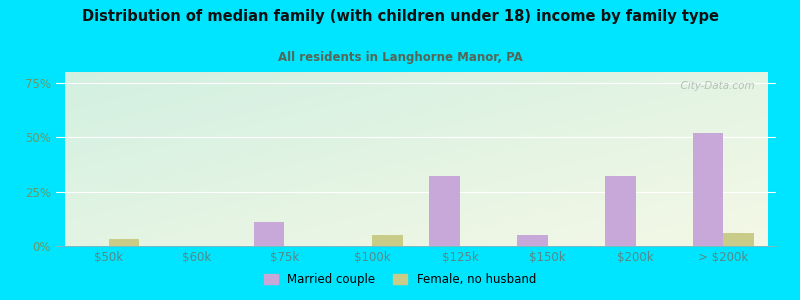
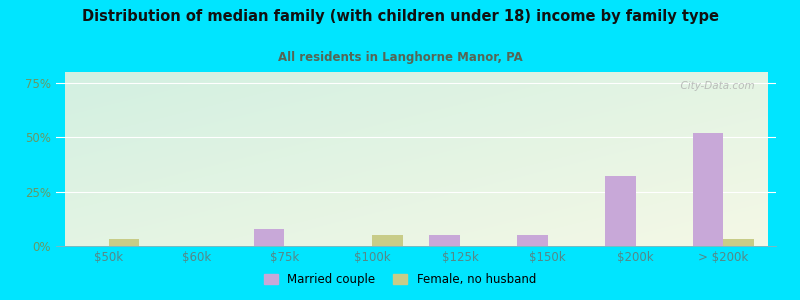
Married couple/$75k: 11% -> 8%
Married couple/$125k: 32% -> 5%
Female, no husband/> $200k: 6% -> 3%
